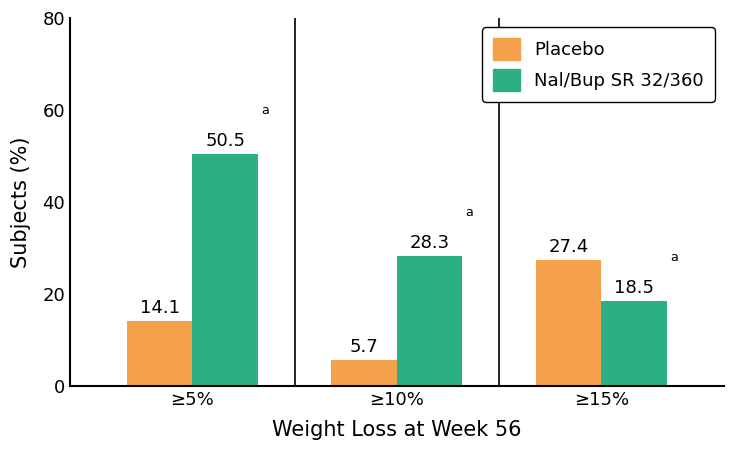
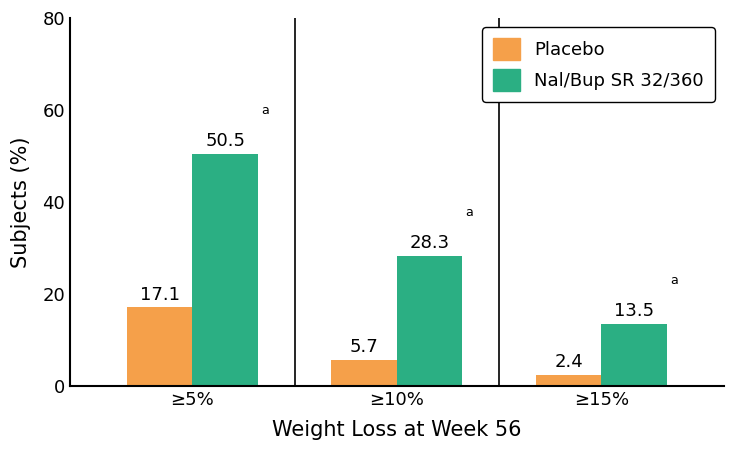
Placebo/≥5%: 14.1 -> 17.1
Placebo/≥15%: 27.4 -> 2.4
Nal/Bup SR 32/360/≥15%: 18.5 -> 13.5
